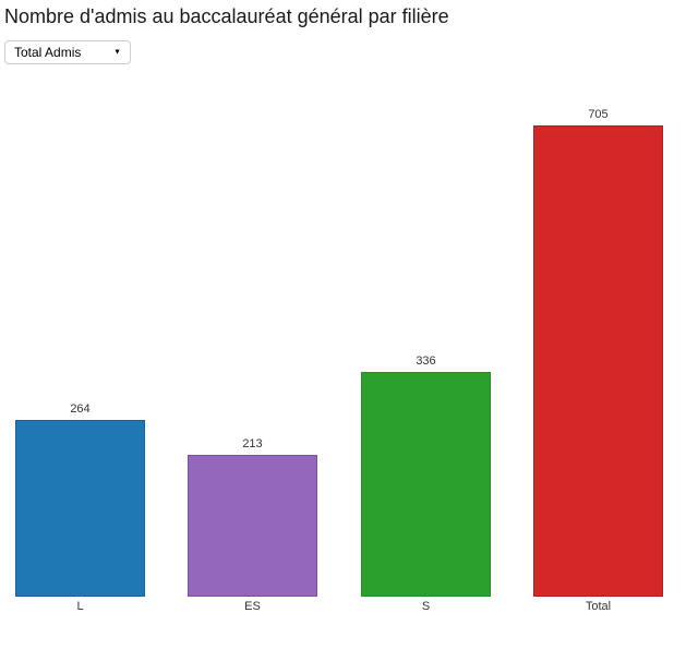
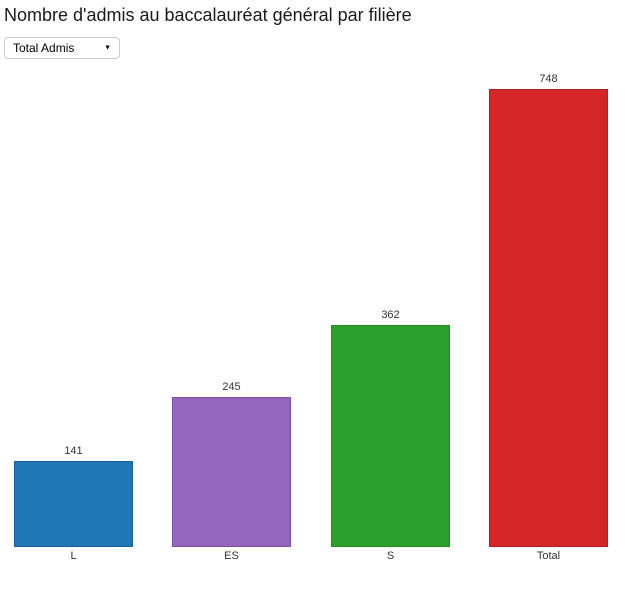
L: 264 -> 141
ES: 213 -> 245
S: 336 -> 362
Total: 705 -> 748
